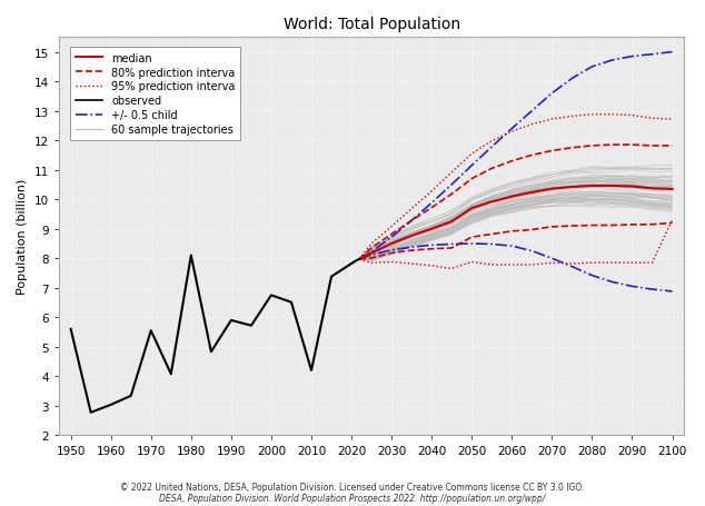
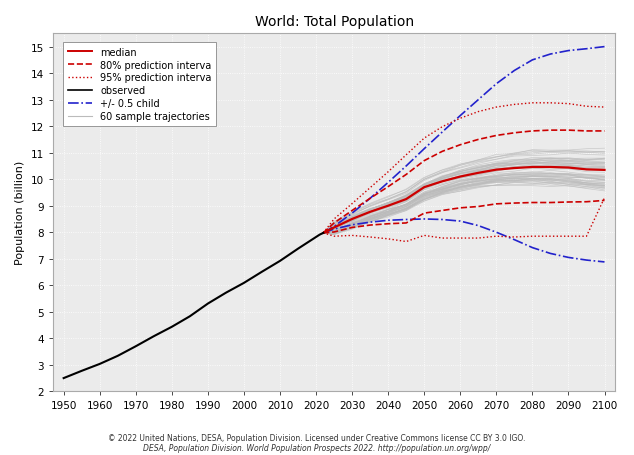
observed/1950: 5.60 -> 2.50
observed/1970: 5.55 -> 3.70
observed/1980: 8.10 -> 4.43
observed/1990: 5.90 -> 5.31
observed/2000: 6.75 -> 6.09
observed/2010: 4.20 -> 6.92
